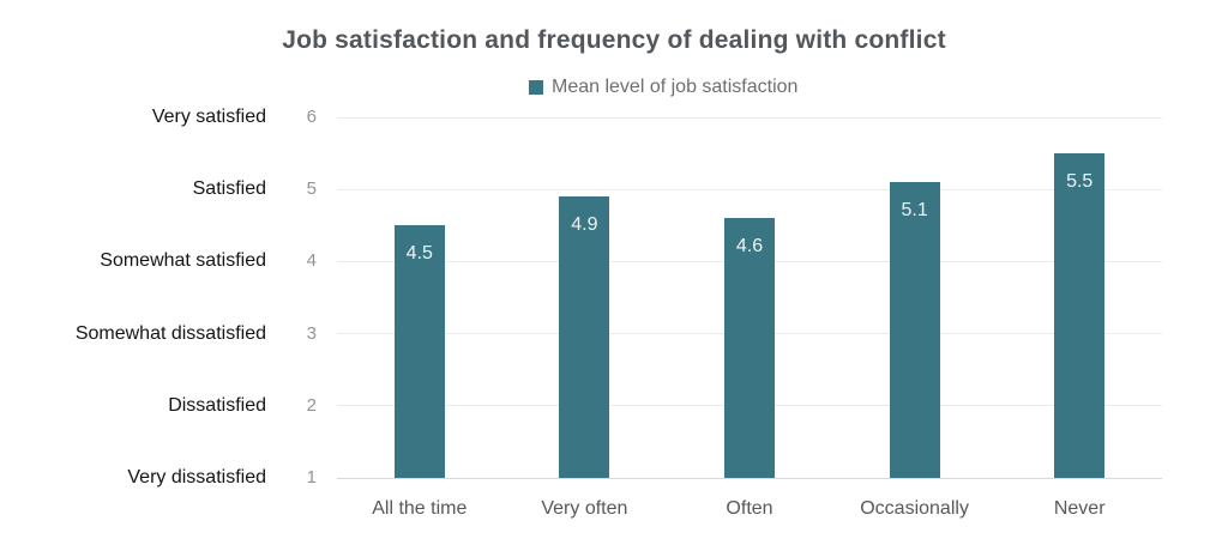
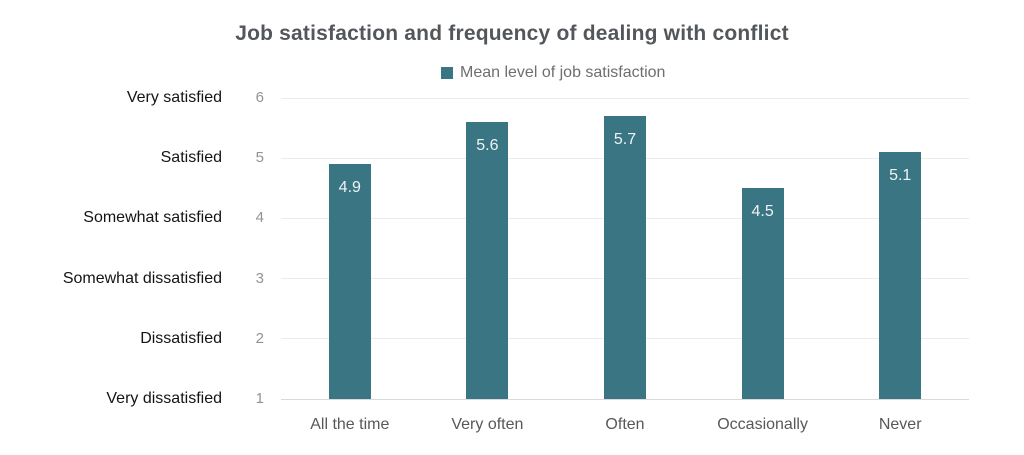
All the time: 4.5 -> 4.9
Very often: 4.9 -> 5.6
Often: 4.6 -> 5.7
Occasionally: 5.1 -> 4.5
Never: 5.5 -> 5.1
